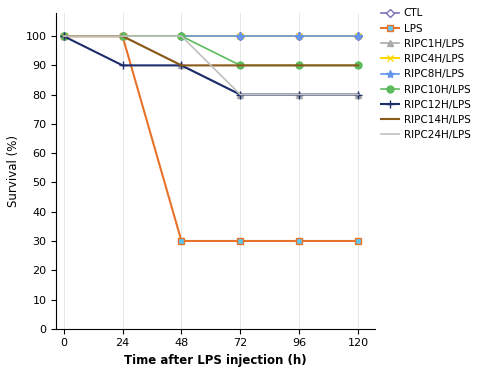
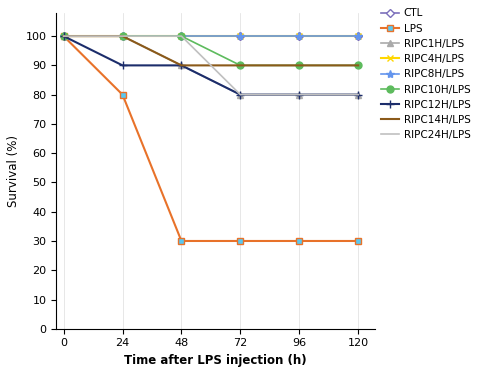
LPS/24: 100 -> 80
